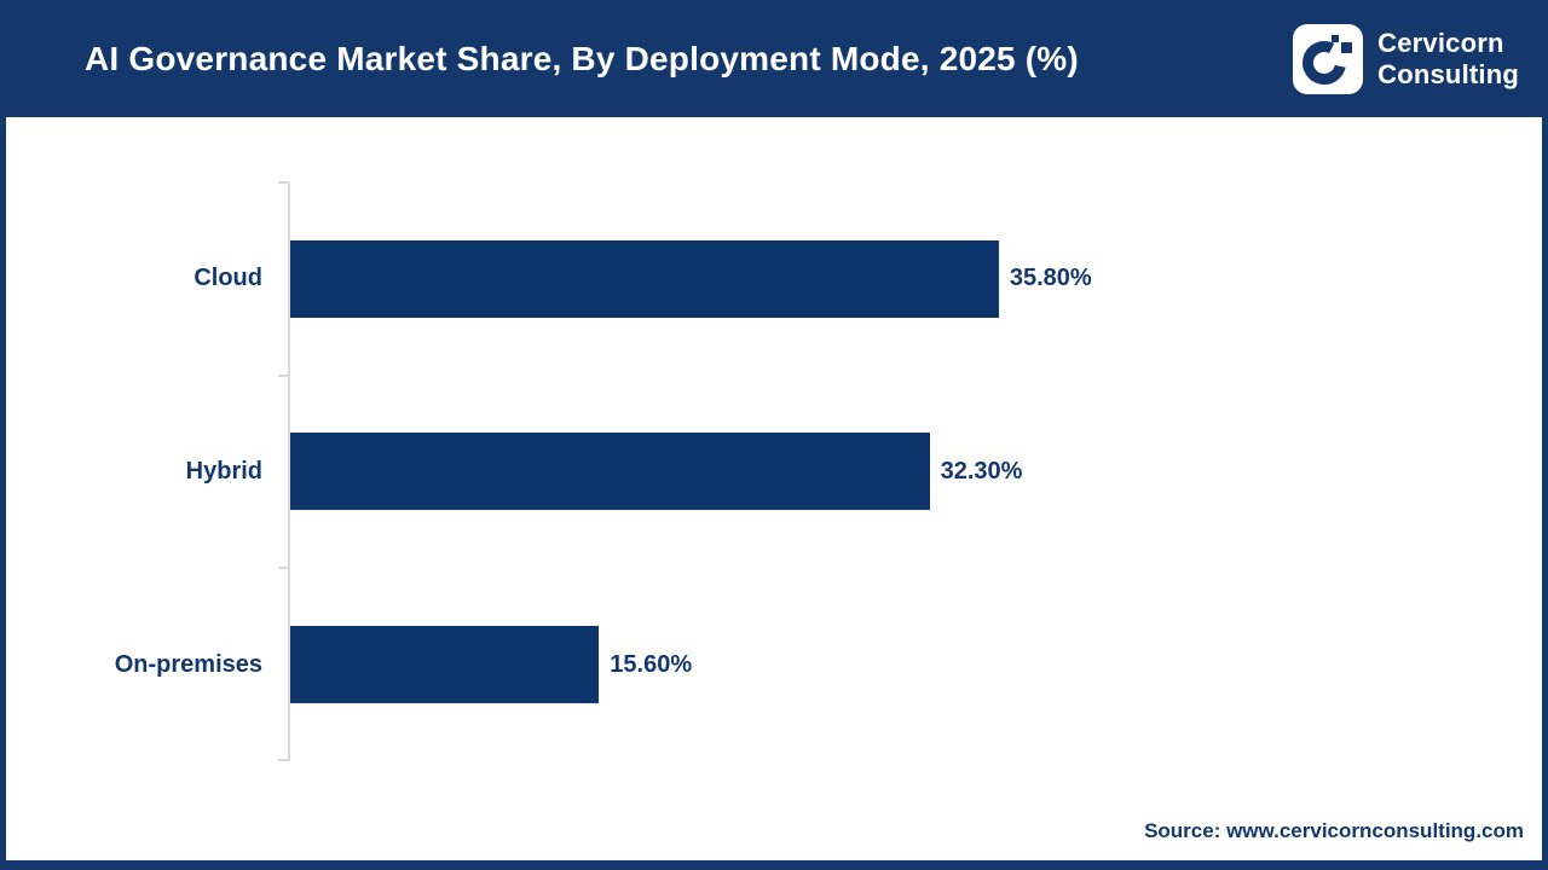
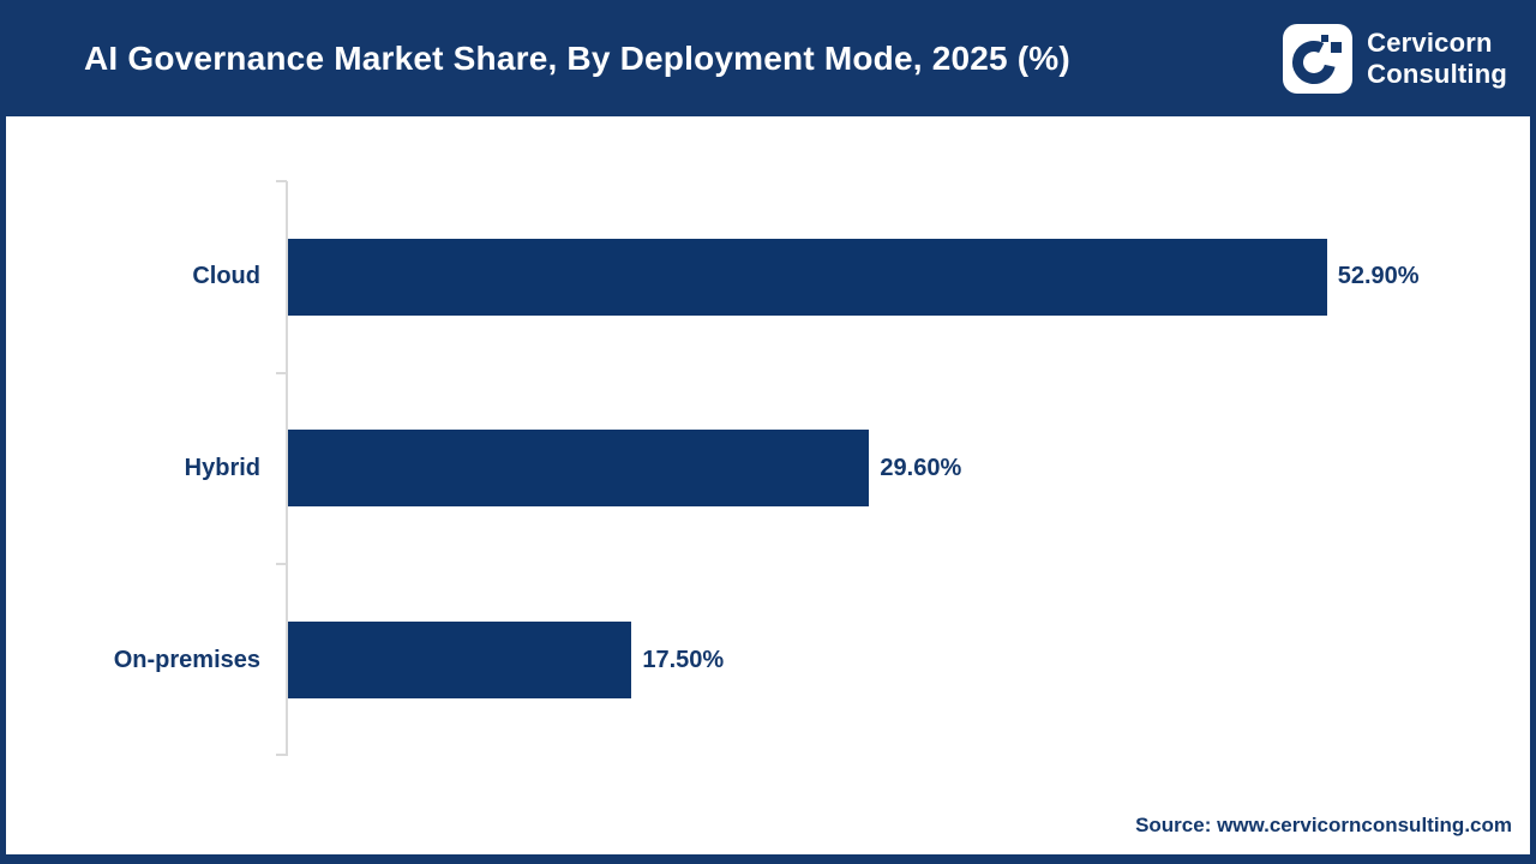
Cloud: 35.80% -> 52.90%
Hybrid: 32.30% -> 29.60%
On-premises: 15.60% -> 17.50%
